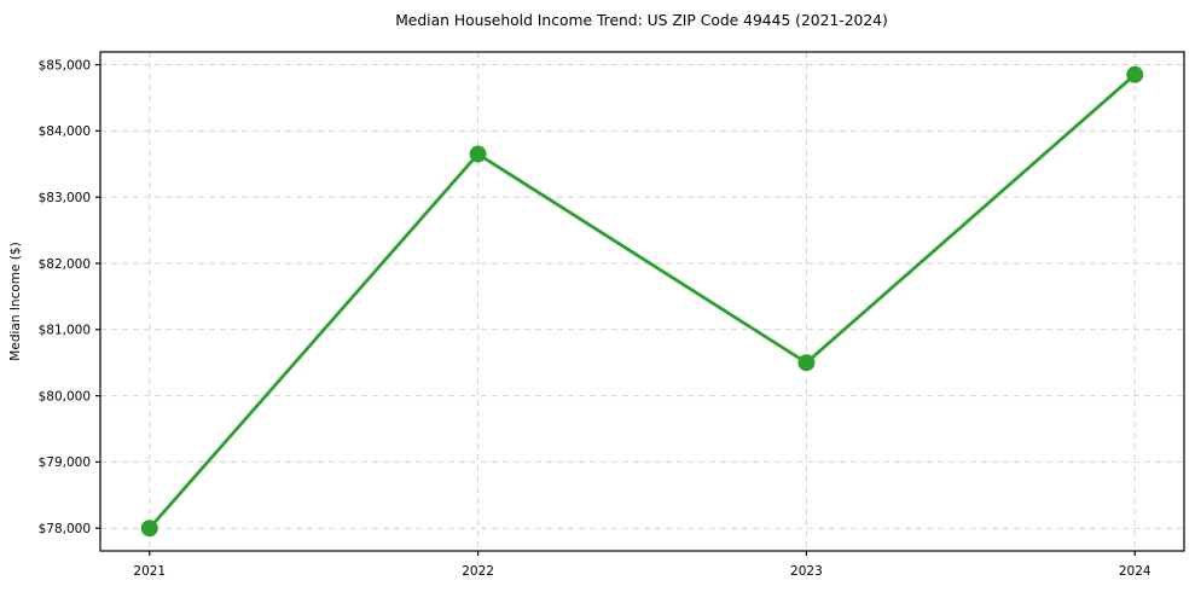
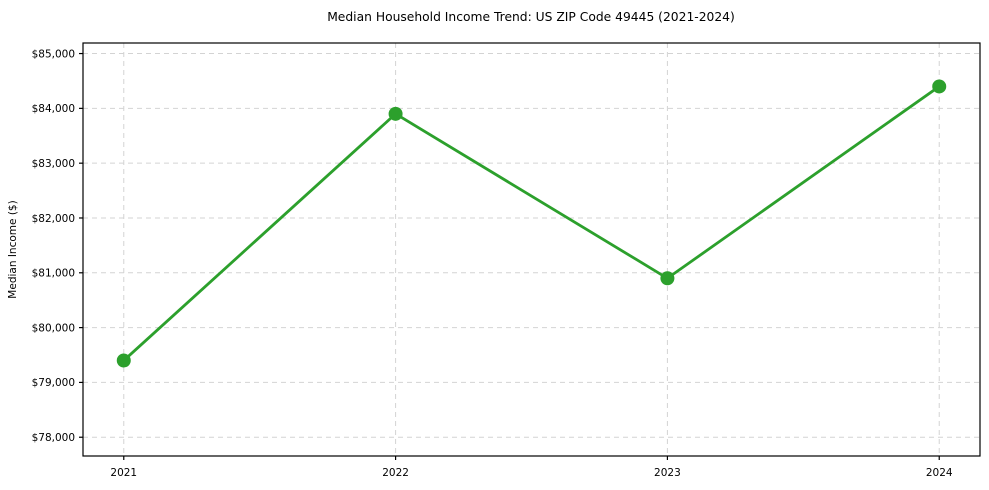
2021: $78000 -> $79400
2022: $83600 -> $83900
2023: $80500 -> $80900
2024: $84800 -> $84400
